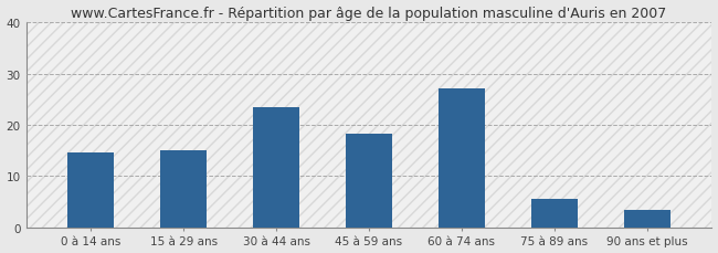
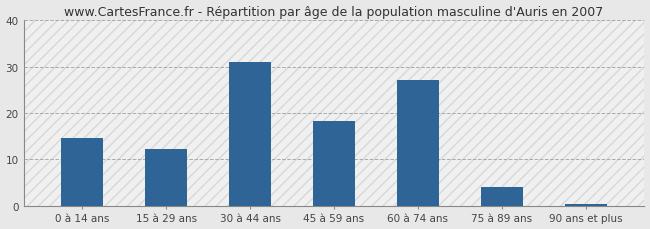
15 à 29 ans: 15.0 -> 12.2
30 à 44 ans: 23.5 -> 31.0
75 à 89 ans: 5.5 -> 4.0
90 ans et plus: 3.5 -> 0.4
